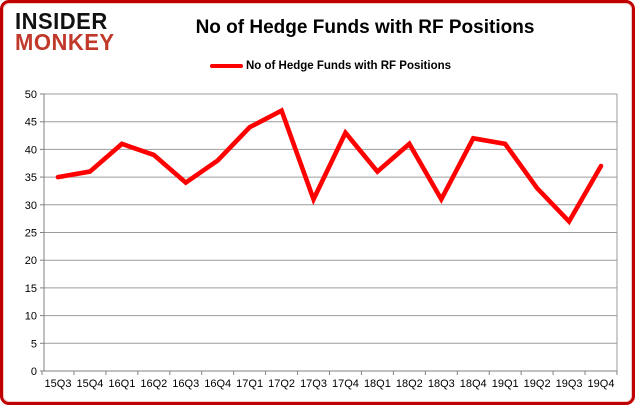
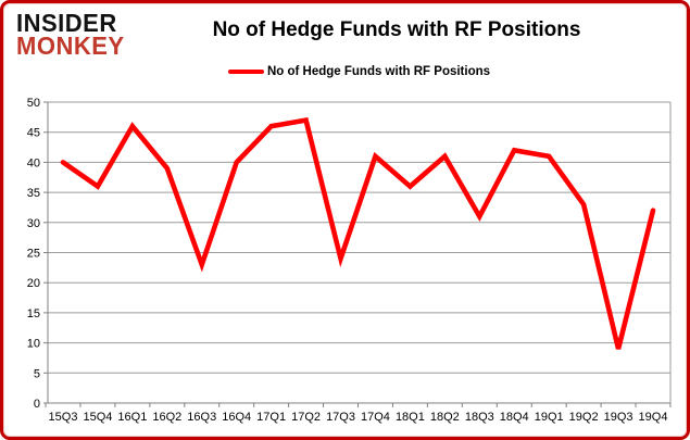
15Q3: 35 -> 40
16Q1: 41 -> 46
16Q3: 34 -> 23
16Q4: 38 -> 40
17Q1: 44 -> 46
17Q3: 31 -> 24
17Q4: 43 -> 41
19Q3: 27 -> 9
19Q4: 37 -> 32
